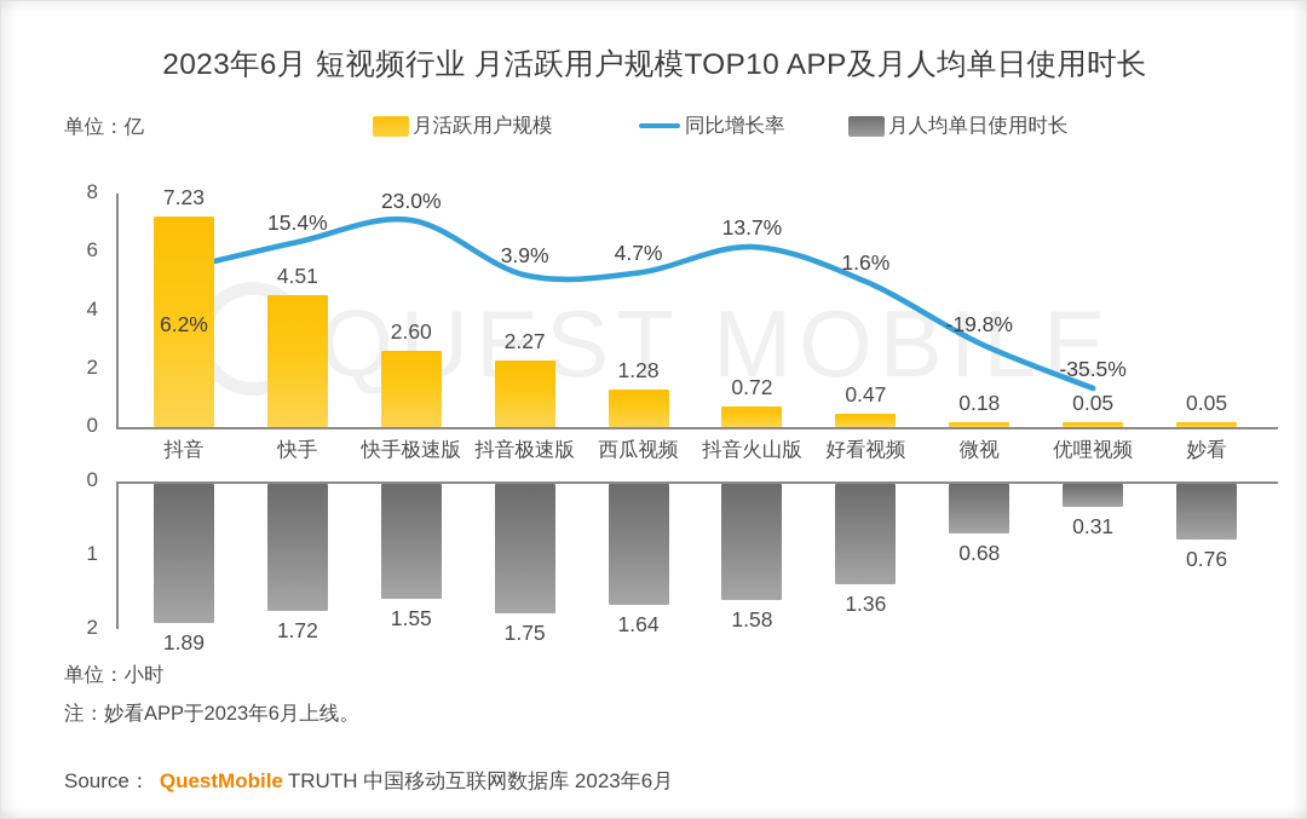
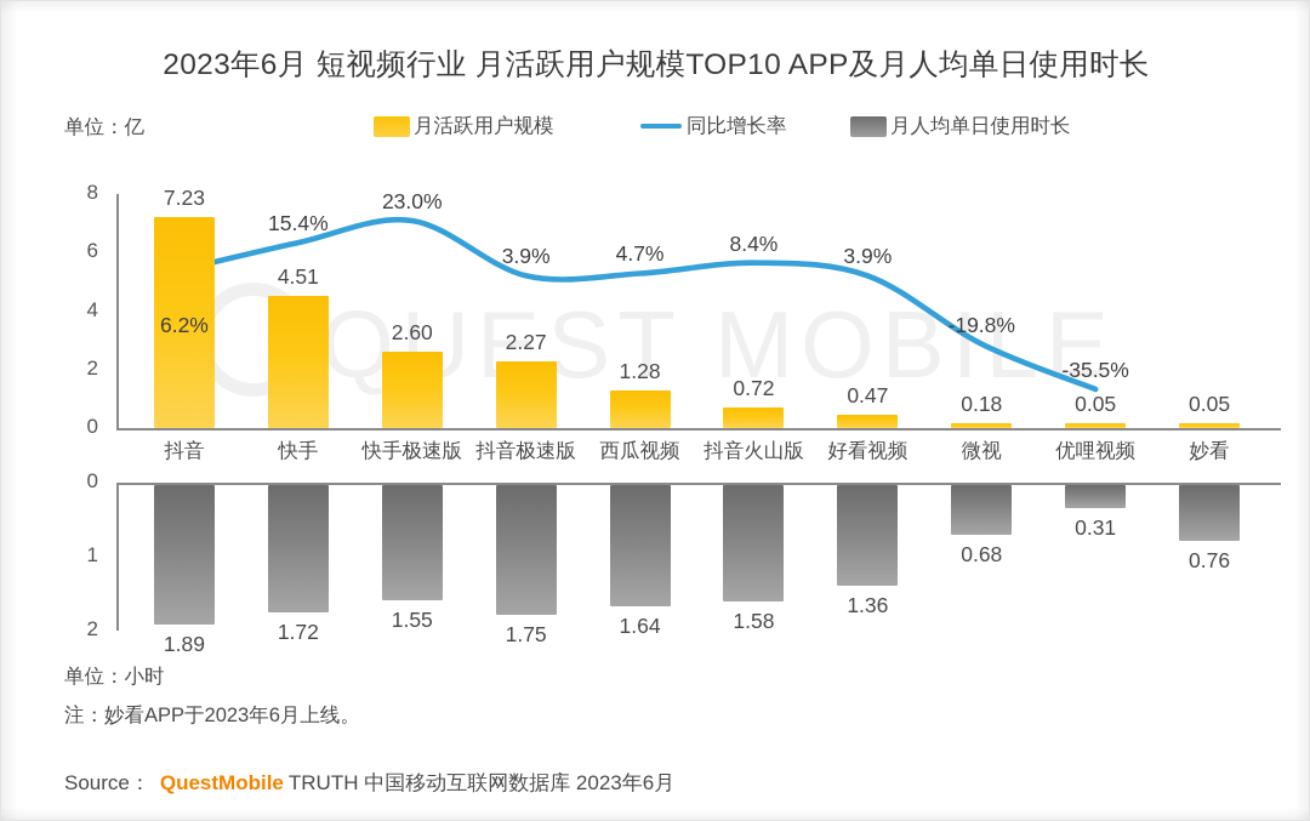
抖音火山版: 13.7% -> 8.4%
好看视频: 1.6% -> 3.9%
